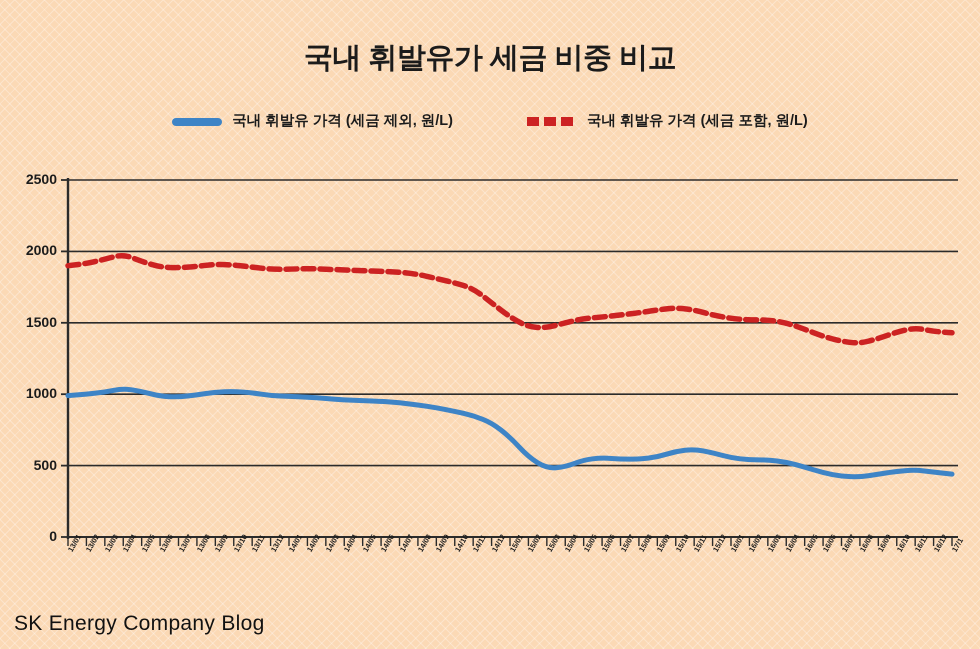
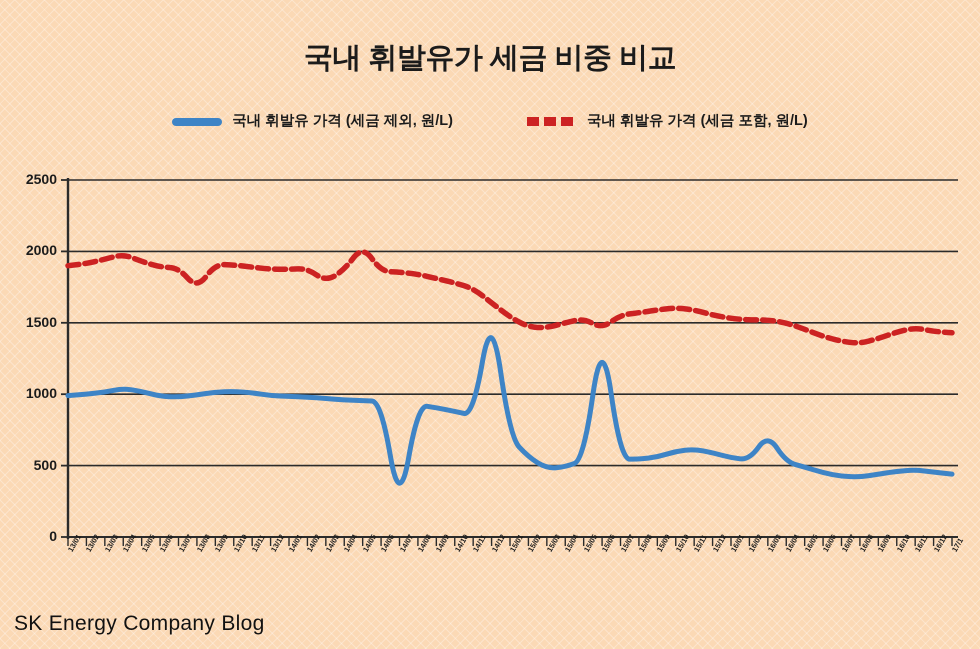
국내 휘발유 가격 (세금 포함, 원/L)/13/08: 1900 -> 1740
국내 휘발유 가격 (세금 포함, 원/L)/14/03: 1880 -> 1790
국내 휘발유 가격 (세금 포함, 원/L)/14/05: 1860 -> 2040
국내 휘발유 가격 (세금 제외, 원/L)/14/07: 940 -> 190
국내 휘발유 가격 (세금 제외, 원/L)/14/12: 800 -> 1600
국내 휘발유 가격 (세금 제외, 원/L)/15/06: 560 -> 1450
국내 휘발유 가격 (세금 포함, 원/L)/15/06: 1540 -> 1460
국내 휘발유 가격 (세금 제외, 원/L)/16/03: 540 -> 720
